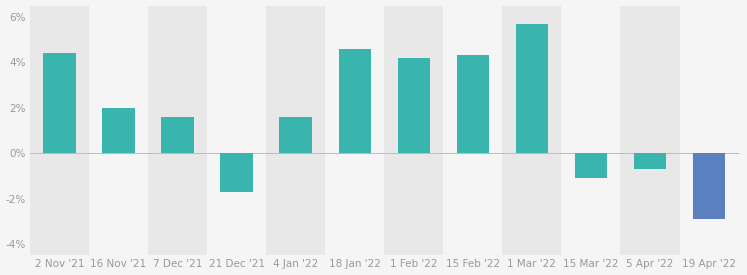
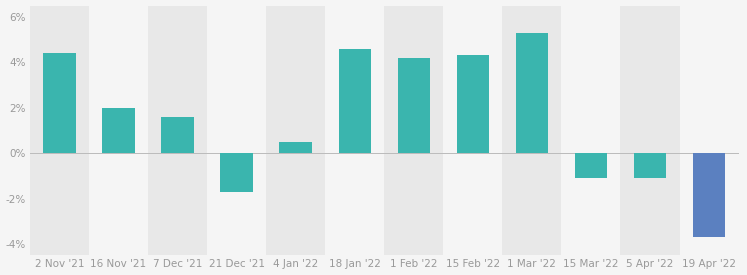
4 Jan '22: 1.6% -> 0.5%
1 Mar '22: 5.7% -> 5.3%
5 Apr '22: -0.7% -> -1.1%
19 Apr '22: -2.9% -> -3.7%
